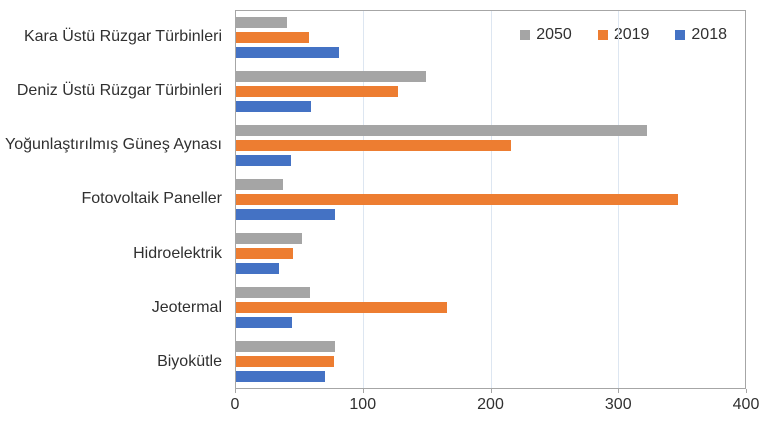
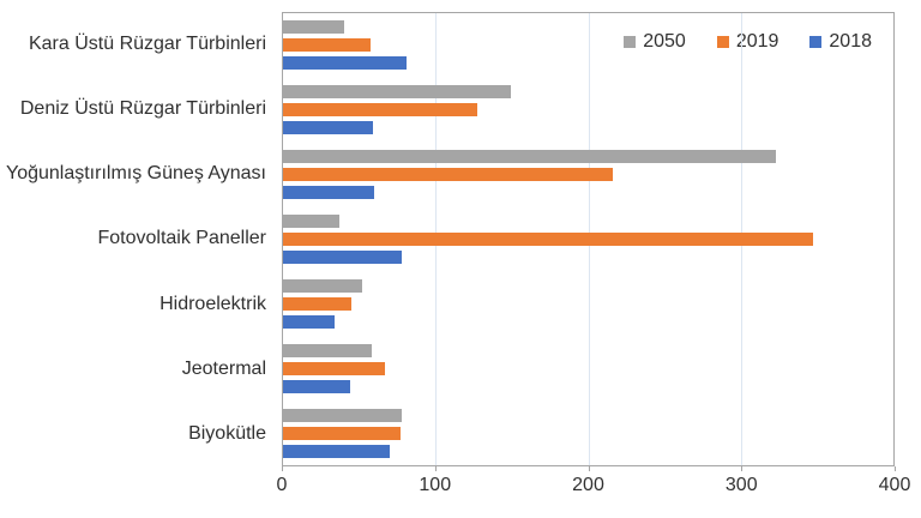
2018/Yoğunlaştırılmış Güneş Aynası: 43 -> 60
2019/Jeotermal: 166 -> 67
